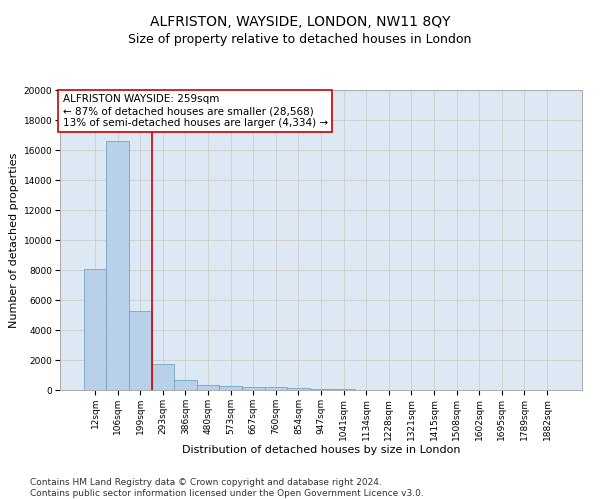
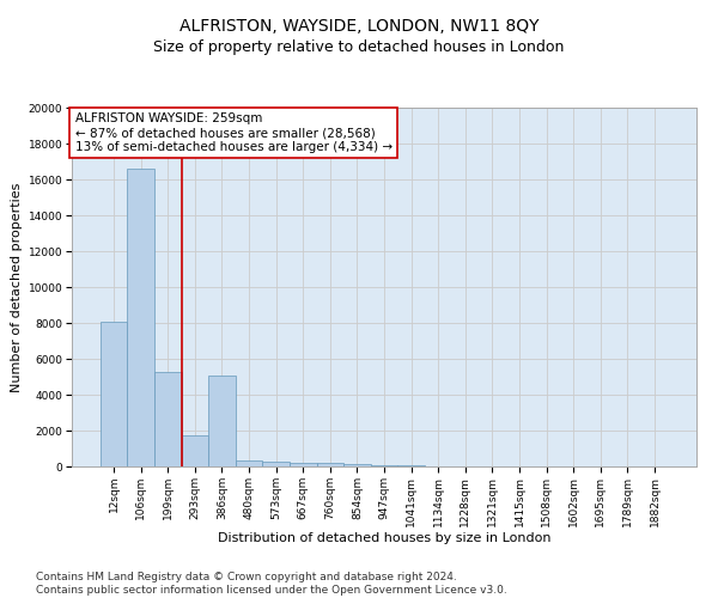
386sqm: 700 -> 5100
